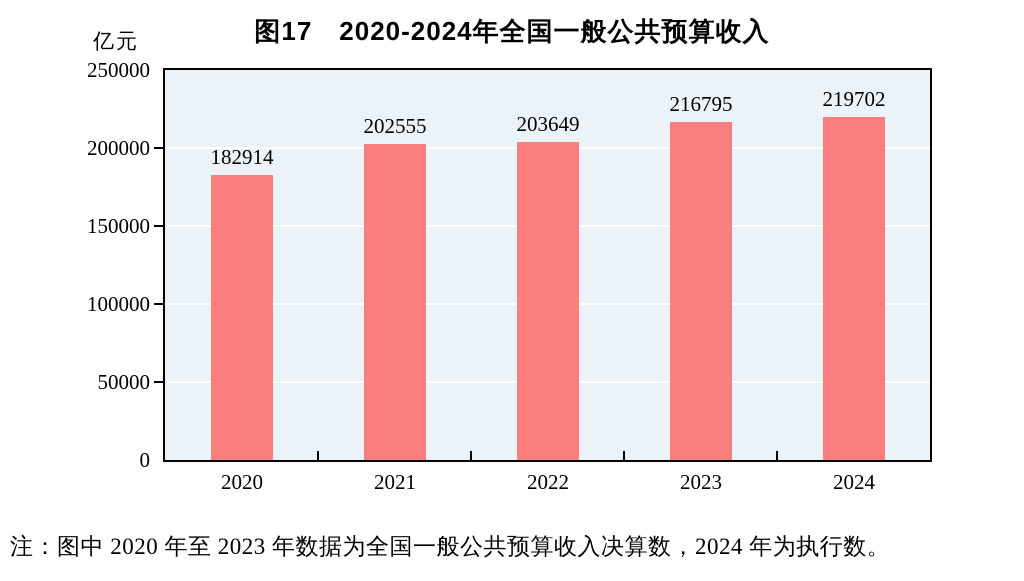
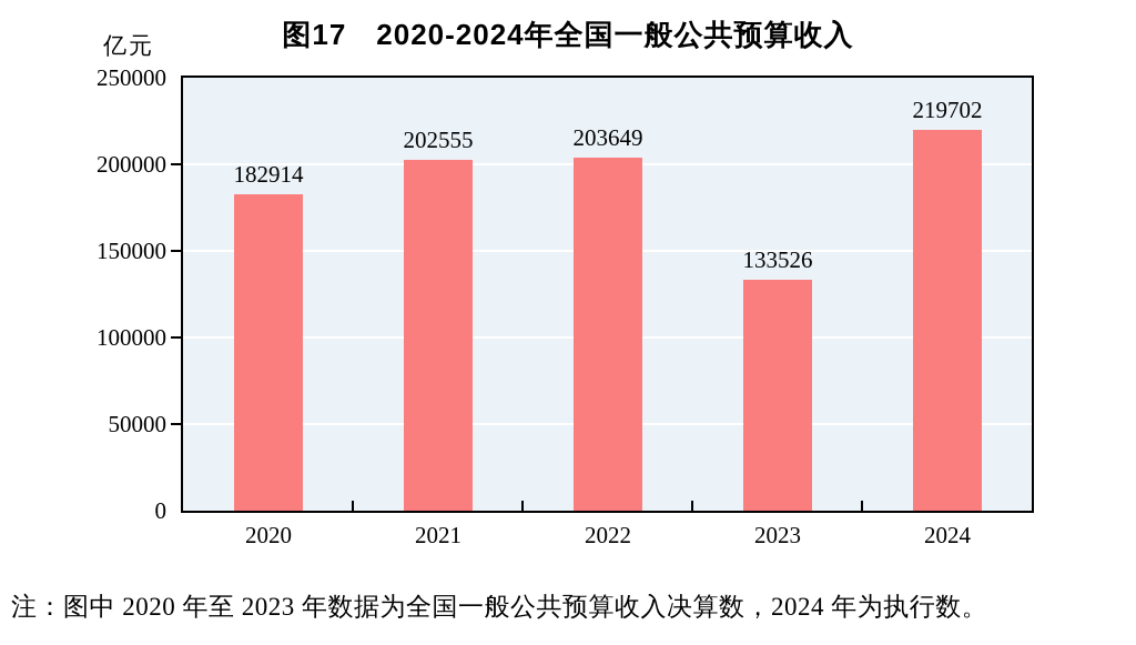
2023: 216795 -> 133526
